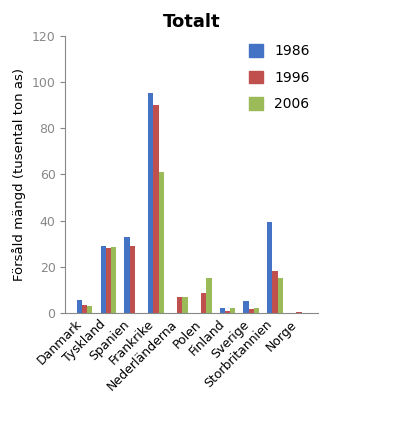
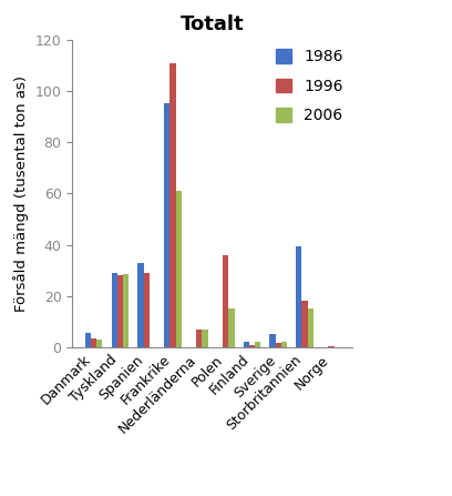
1996/Frankrike: 90.0 -> 111.0
1996/Polen: 8.5 -> 36.0
